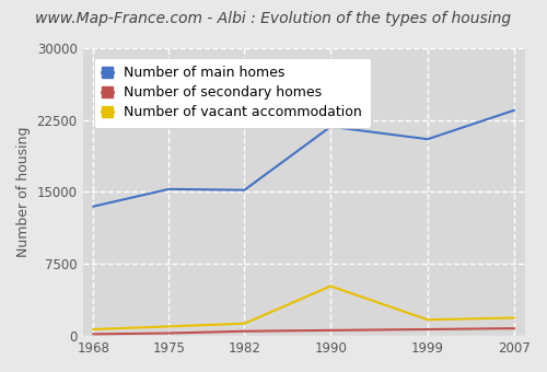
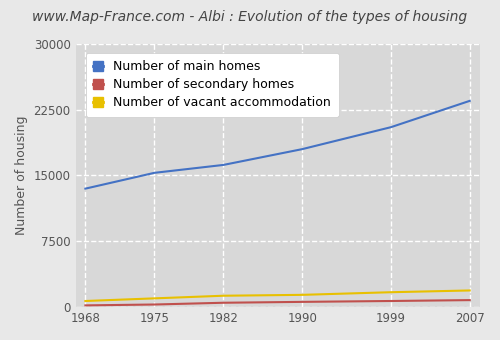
Number of main homes/1982: 15200 -> 16200
Number of main homes/1990: 21800 -> 18000
Number of vacant accommodation/1990: 5200 -> 1400
